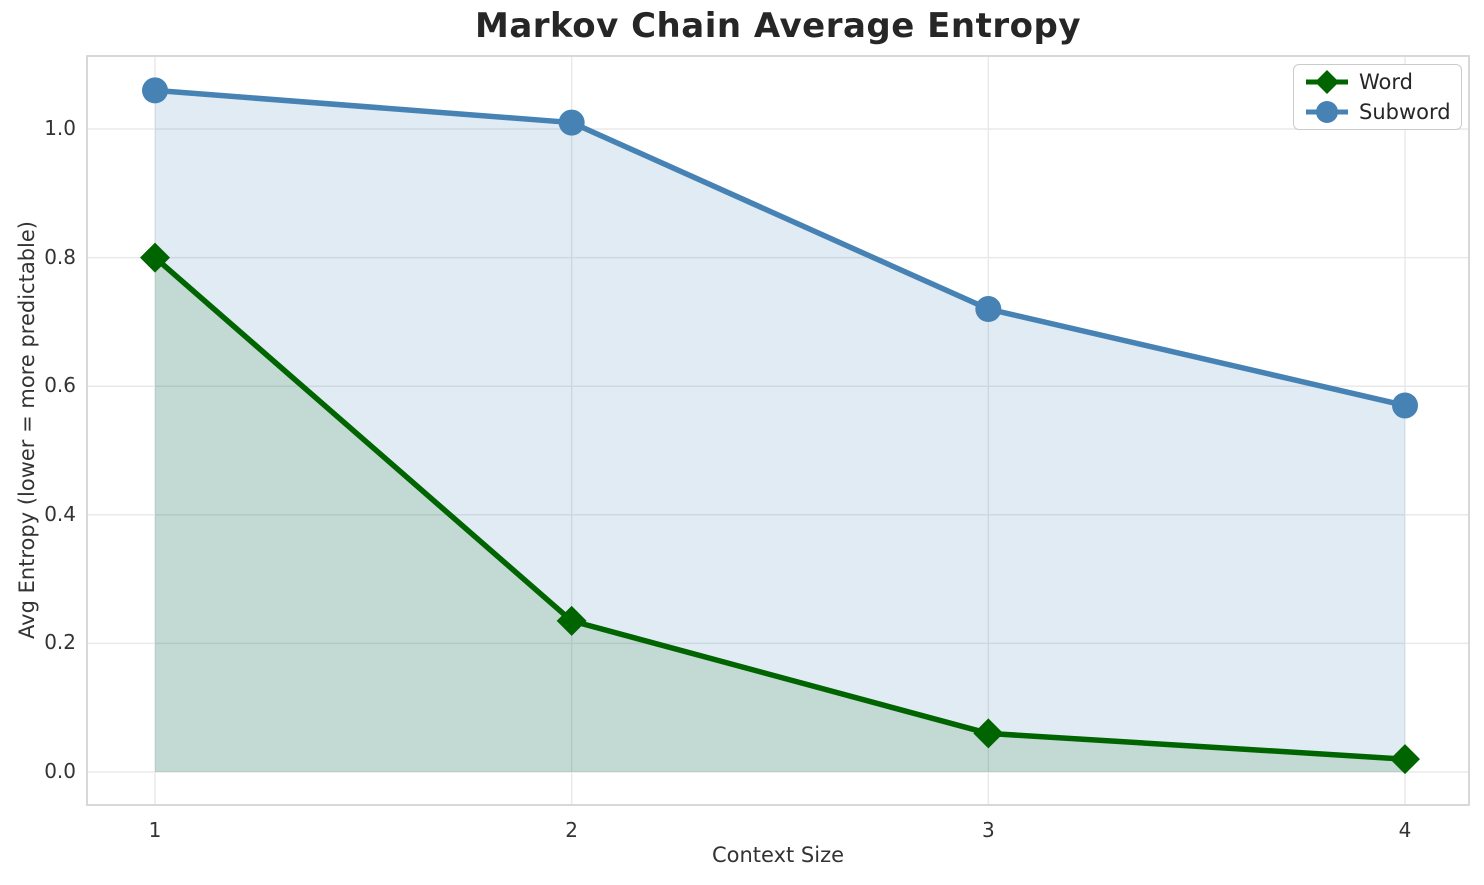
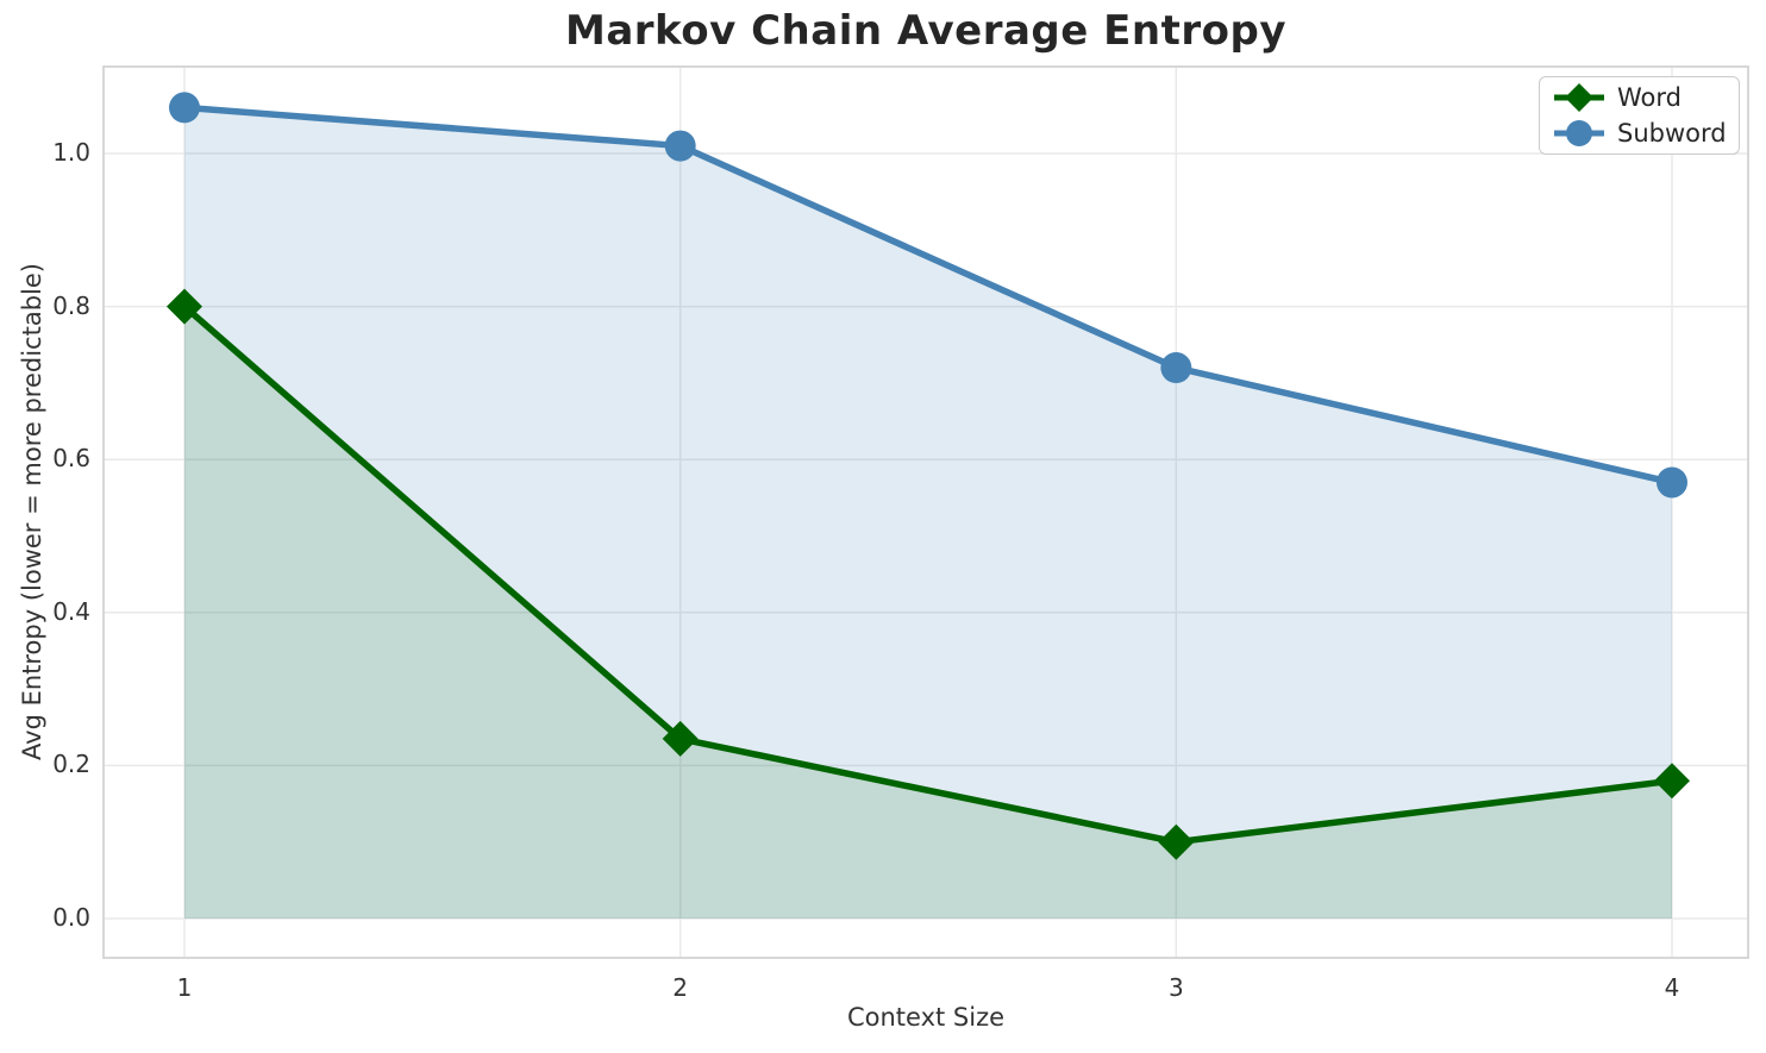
Word/3: 0.06 -> 0.10
Word/4: 0.02 -> 0.18
